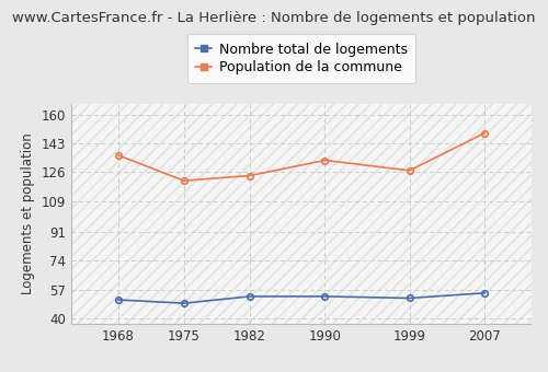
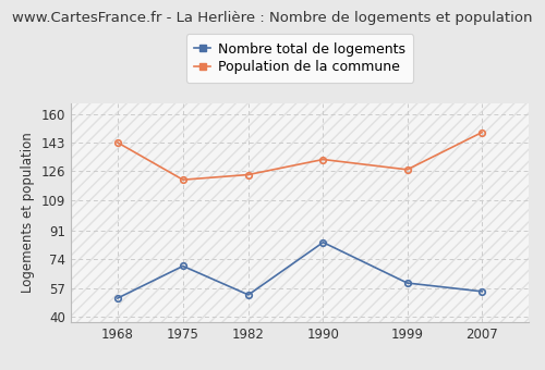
Population de la commune/1968: 136 -> 143
Nombre total de logements/1975: 49 -> 70
Nombre total de logements/1990: 53 -> 84
Nombre total de logements/1999: 52 -> 60
